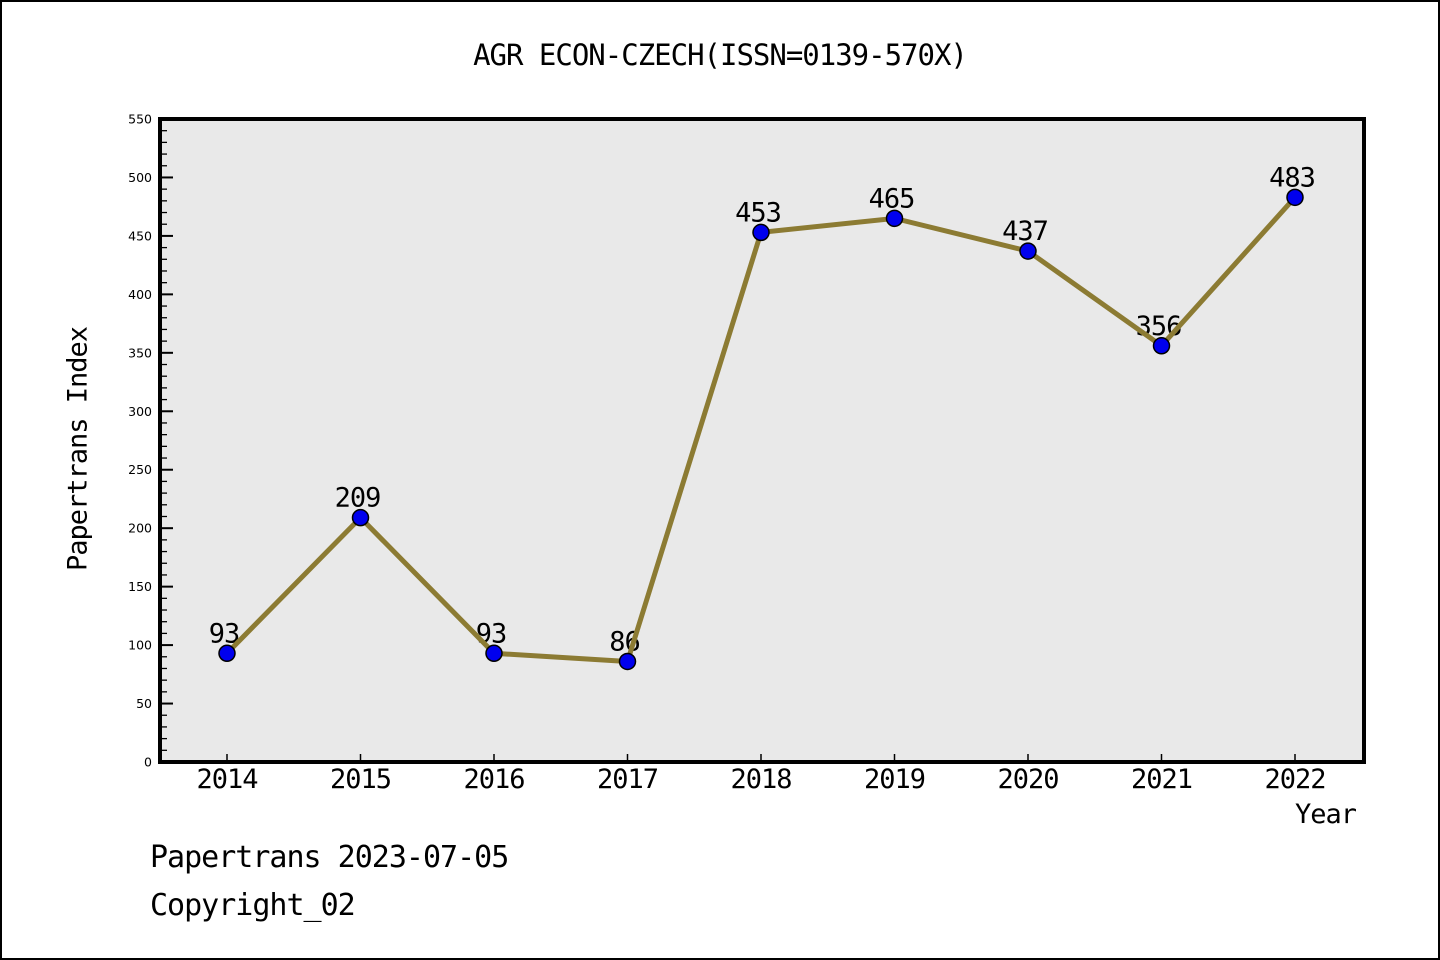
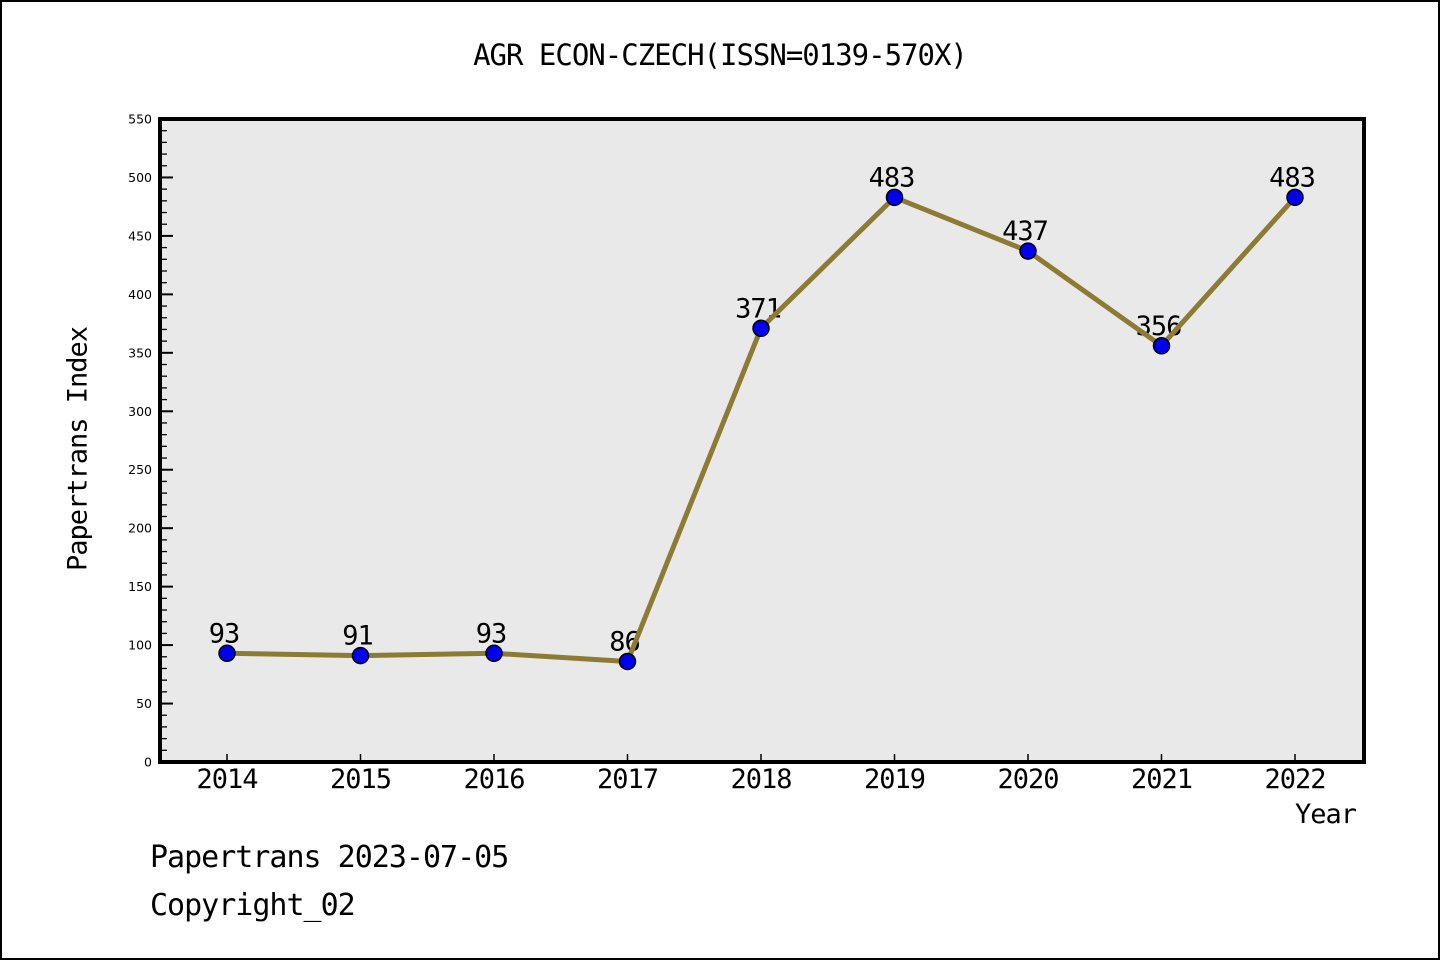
2015: 209 -> 91
2018: 453 -> 371
2019: 465 -> 483
